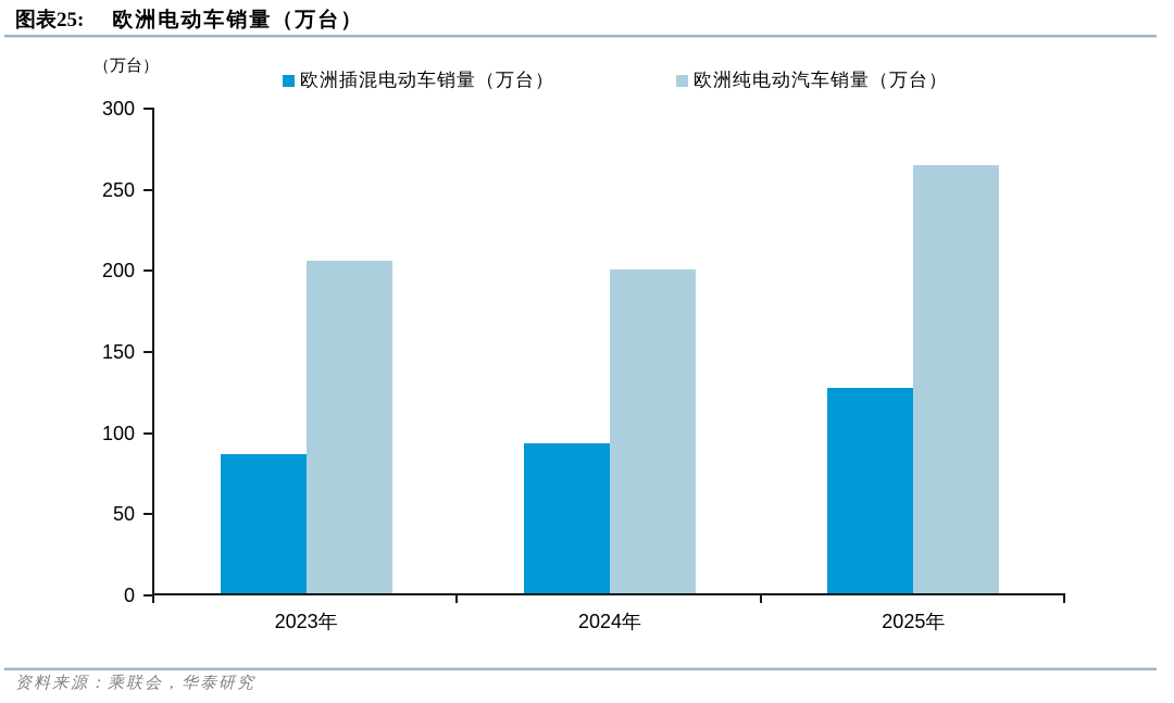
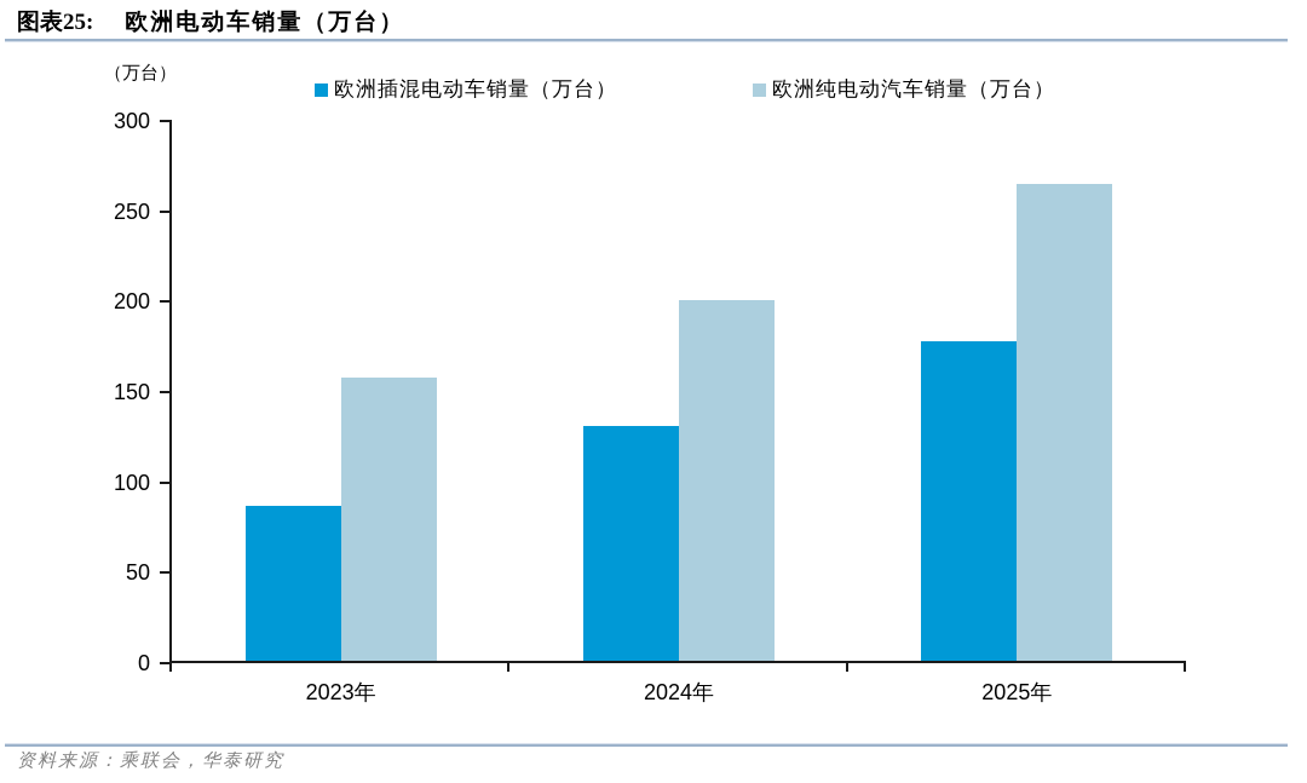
欧洲纯电动汽车销量（万台）/2023年: 206 -> 158
欧洲插混电动车销量（万台）/2024年: 94 -> 131
欧洲插混电动车销量（万台）/2025年: 128 -> 178
